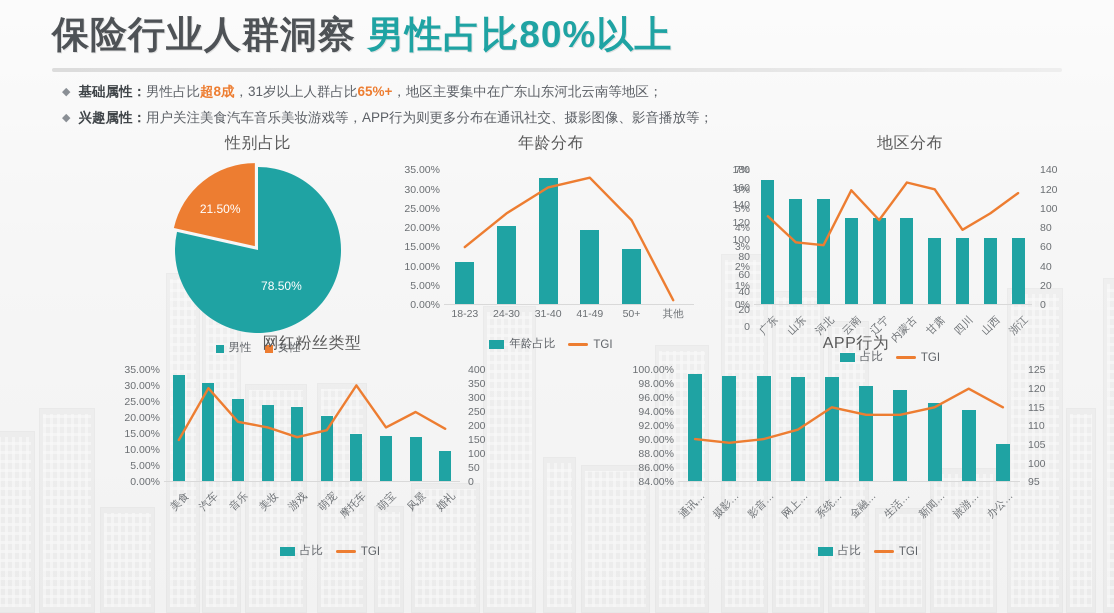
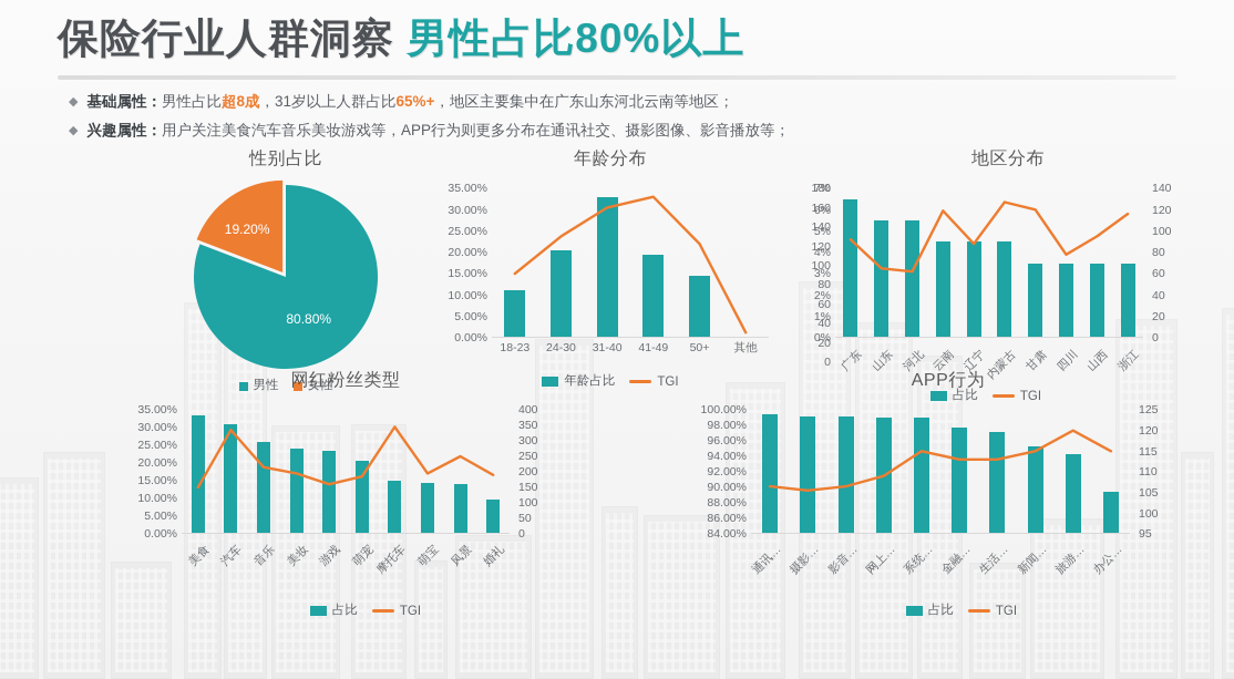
性别占比/男性: 78.50% -> 80.80%
性别占比/女性: 21.50% -> 19.20%
